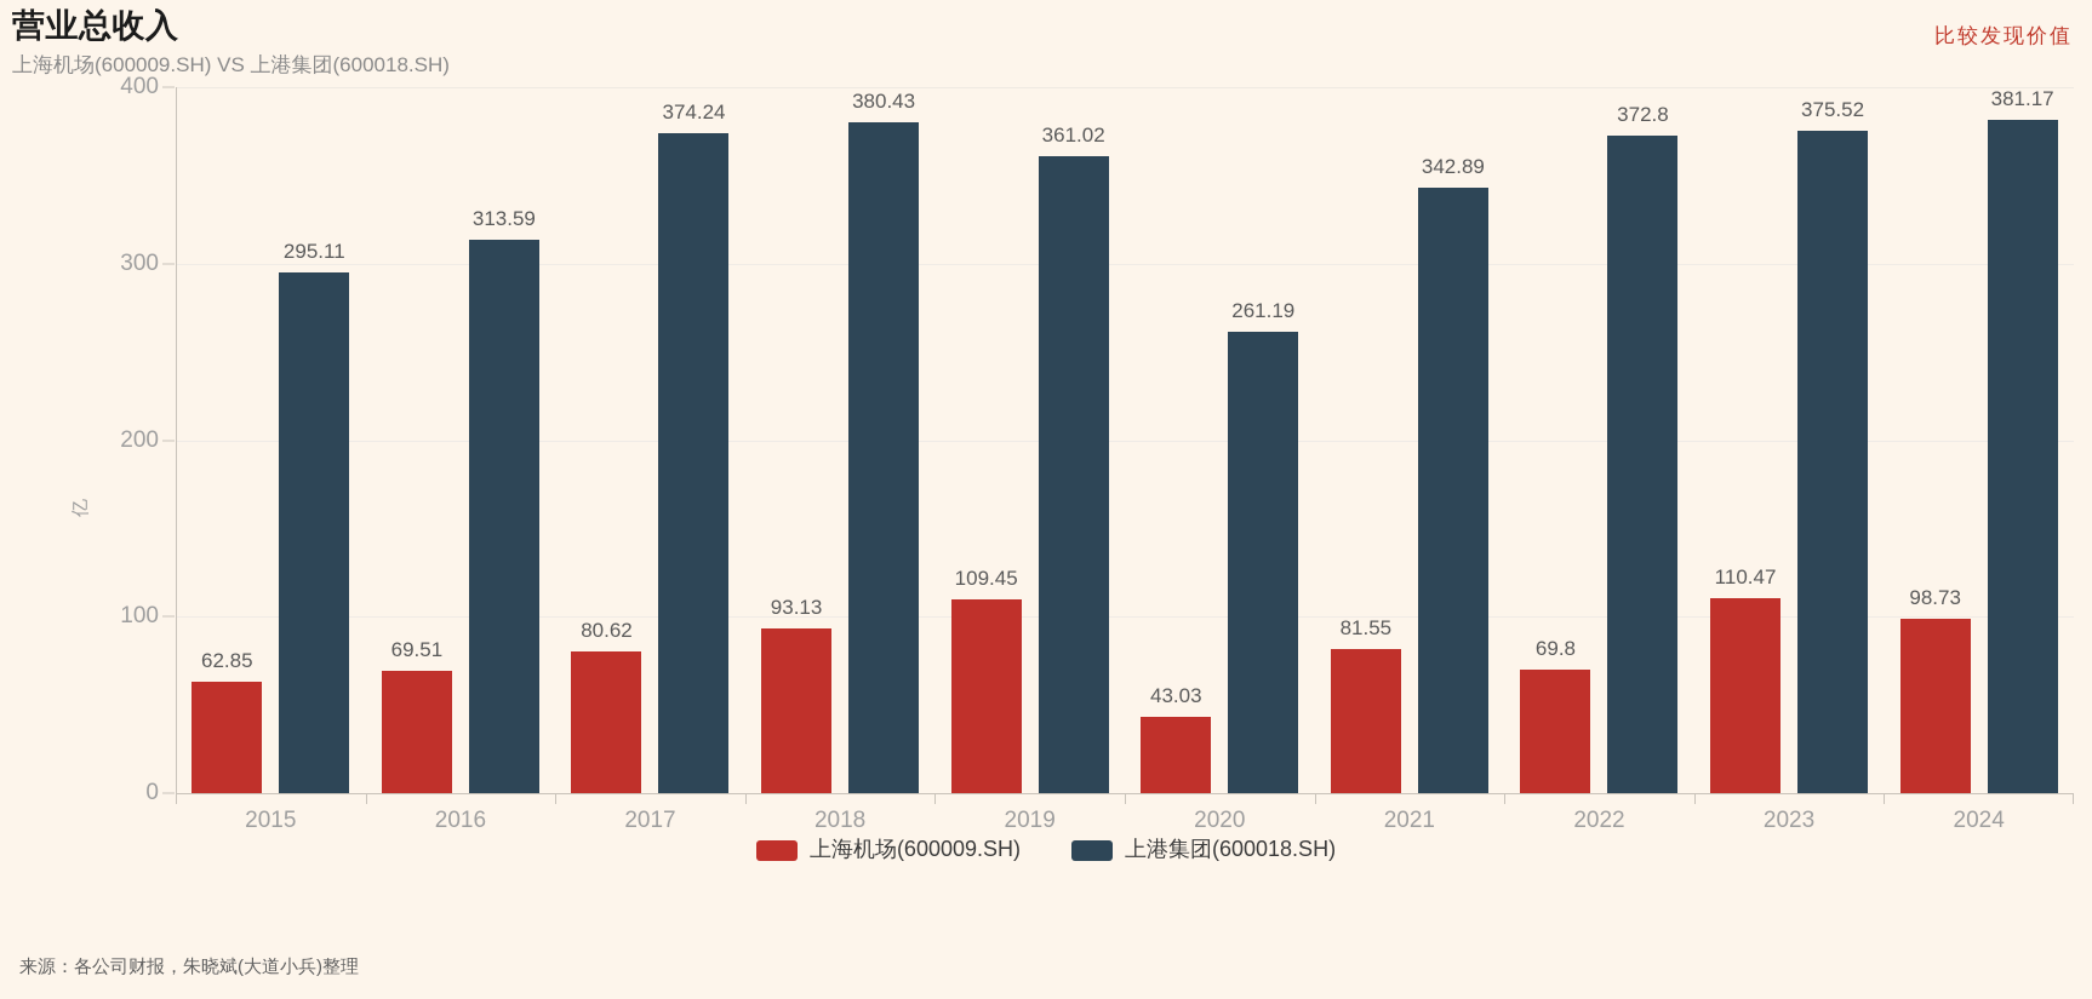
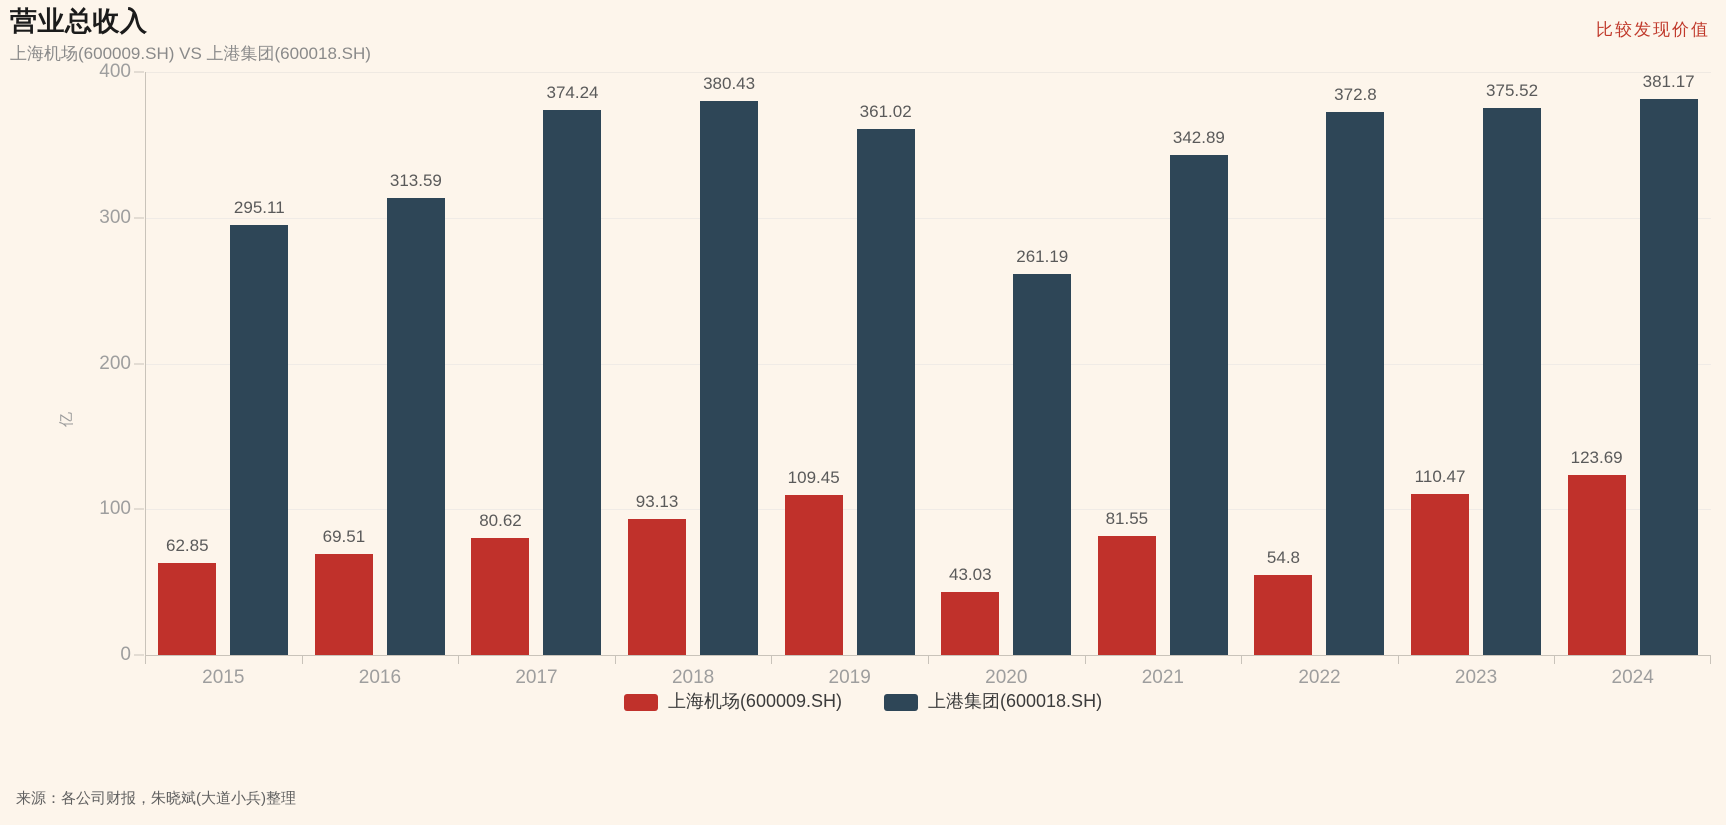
上海机场(600009.SH)/2022: 69.8 -> 54.8
上海机场(600009.SH)/2024: 98.73 -> 123.69
